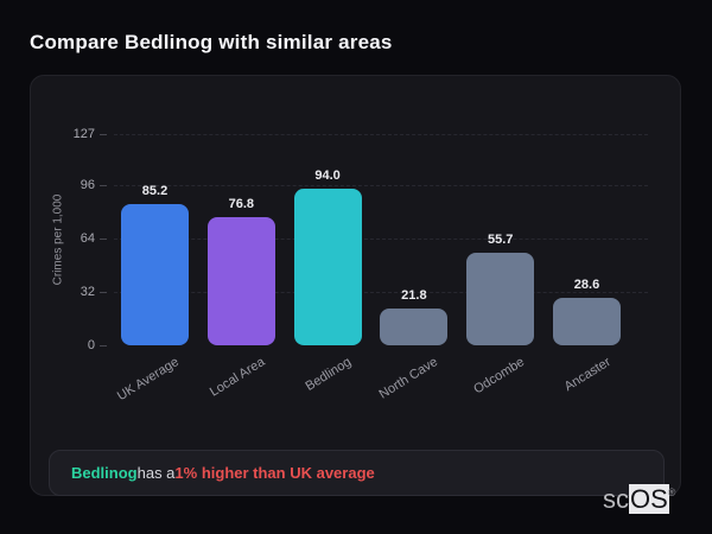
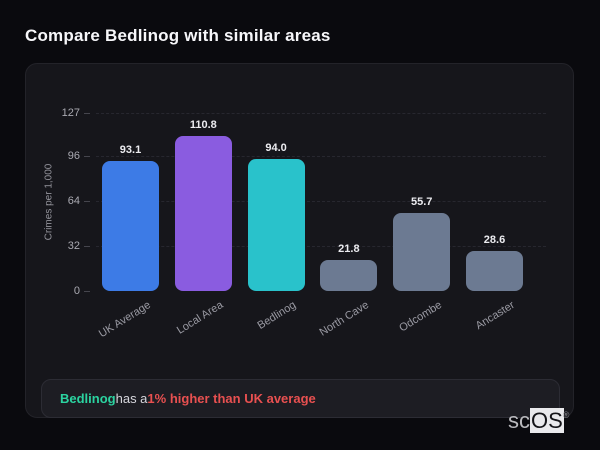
UK Average: 85.2 -> 93.1
Local Area: 76.8 -> 110.8
